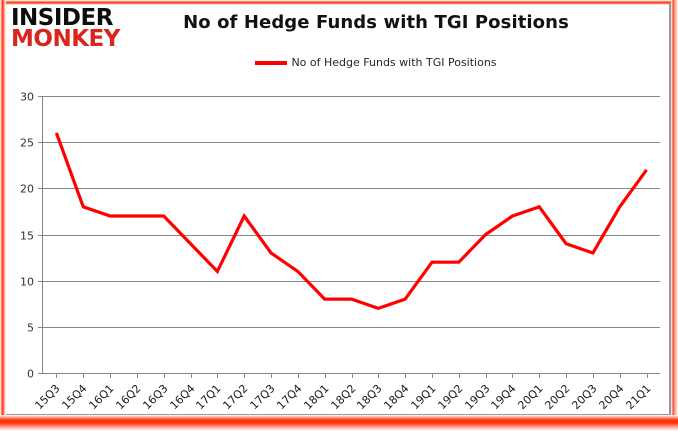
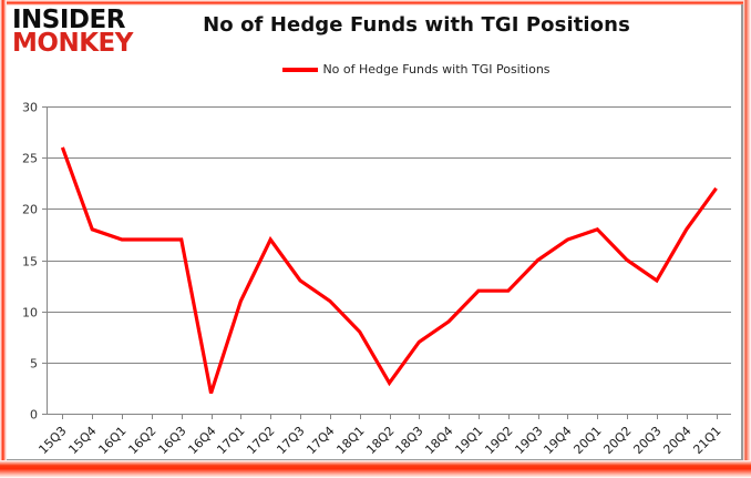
16Q4: 14 -> 2
18Q2: 8 -> 3
18Q4: 8 -> 9
20Q2: 14 -> 15
